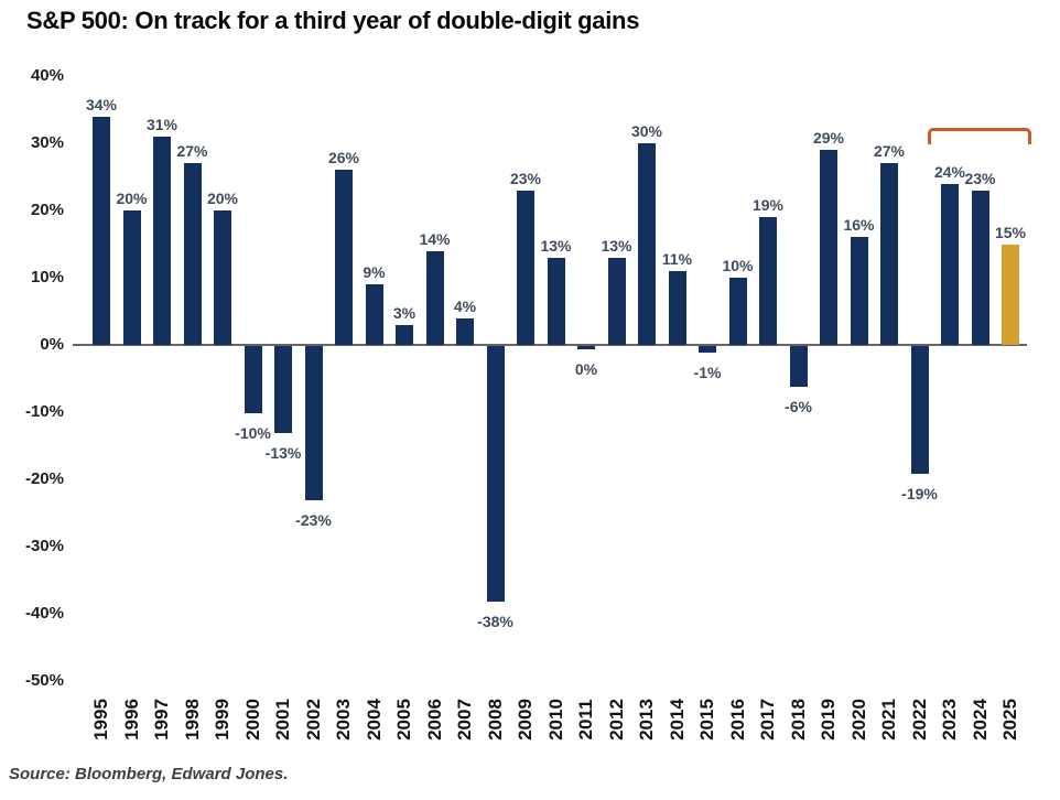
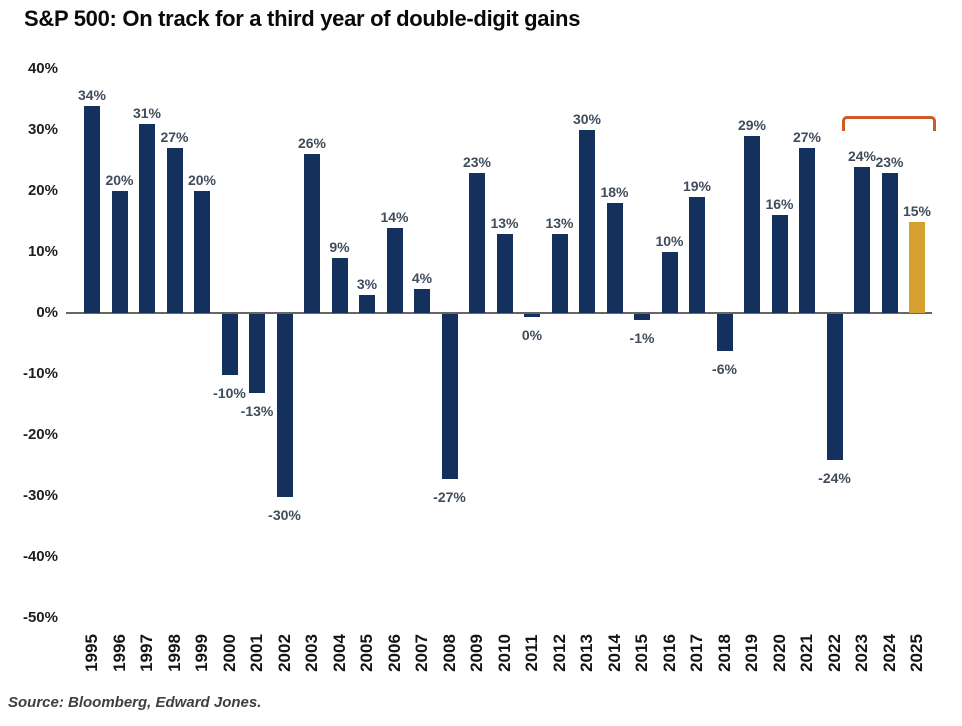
2002: -23% -> -30%
2008: -38% -> -27%
2014: 11% -> 18%
2022: -19% -> -24%
